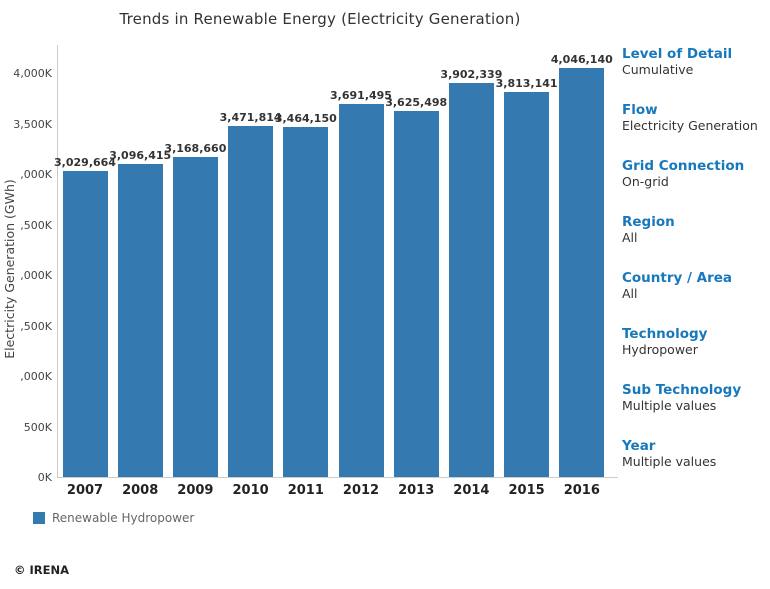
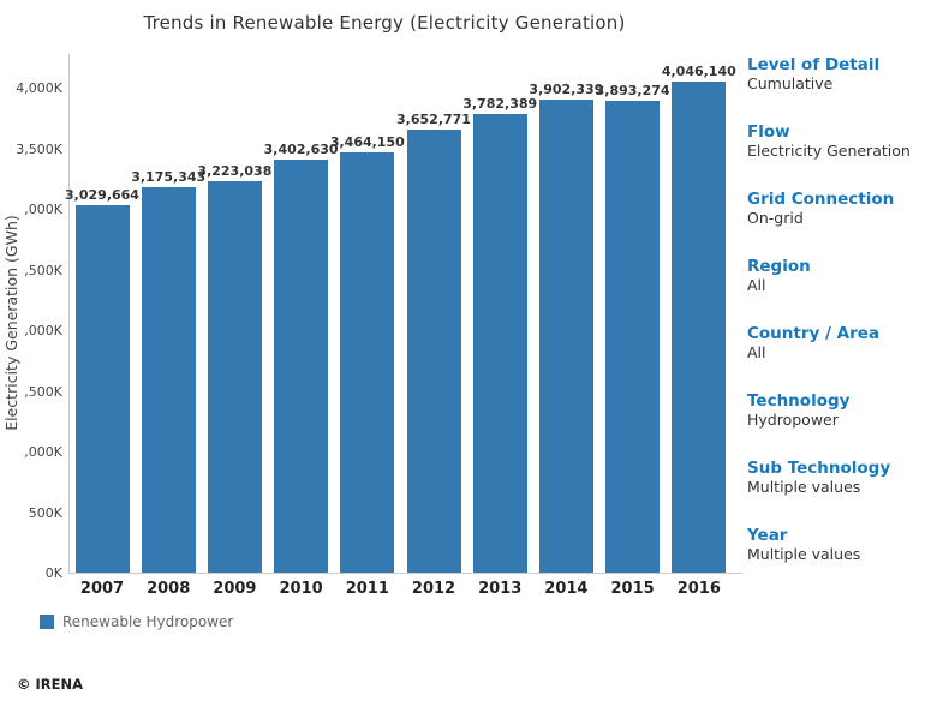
2008: 3,096,415 -> 3,175,343
2009: 3,168,660 -> 3,223,038
2010: 3,471,814 -> 3,402,630
2012: 3,691,495 -> 3,652,771
2013: 3,625,498 -> 3,782,389
2015: 3,813,141 -> 3,893,274
